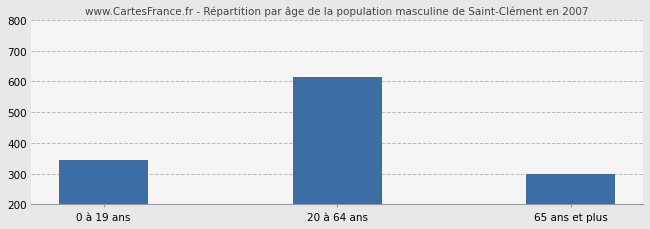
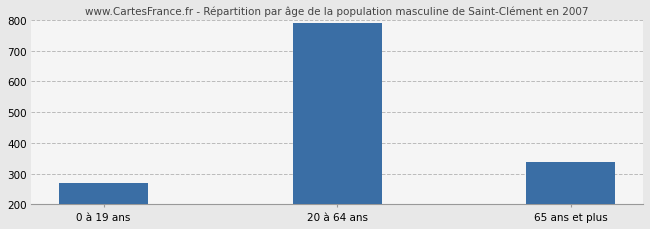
0 à 19 ans: 345 -> 271
20 à 64 ans: 615 -> 790
65 ans et plus: 300 -> 338
